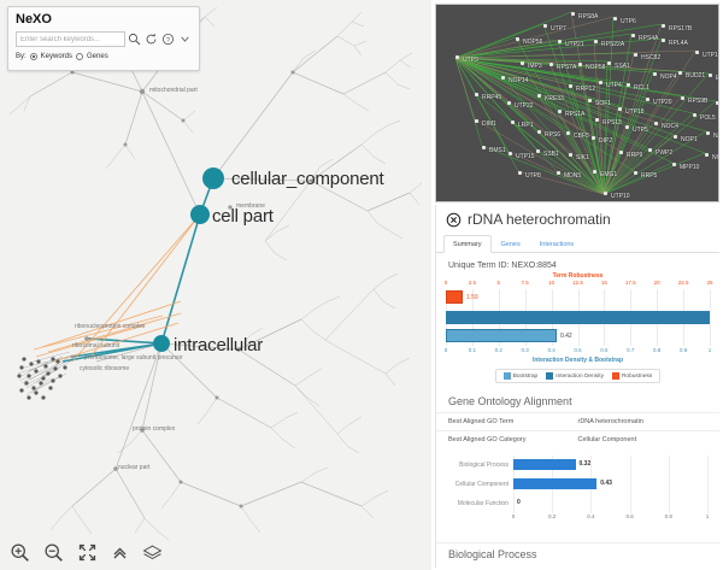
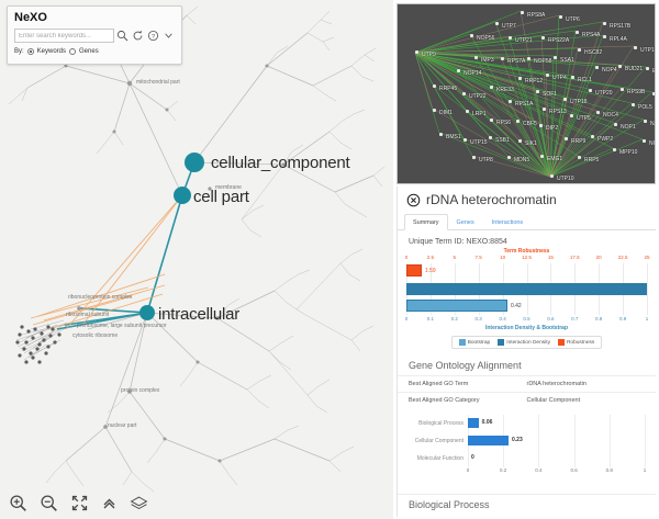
Gene Ontology Alignment/Biological Process: 0.32 -> 0.06
Gene Ontology Alignment/Cellular Component: 0.43 -> 0.23
